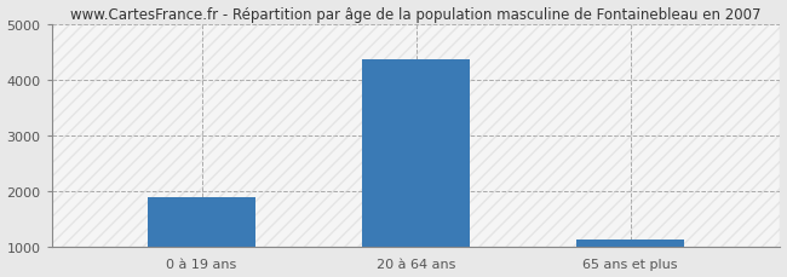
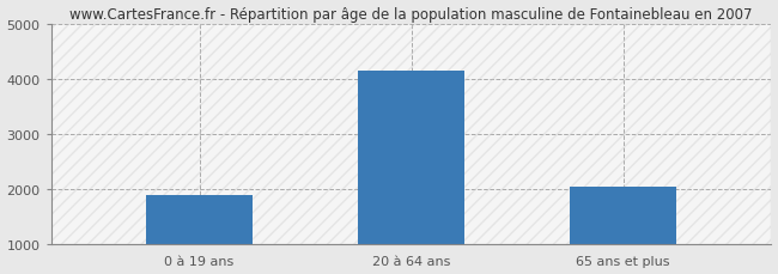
20 à 64 ans: 4370 -> 4150
65 ans et plus: 1130 -> 2050
